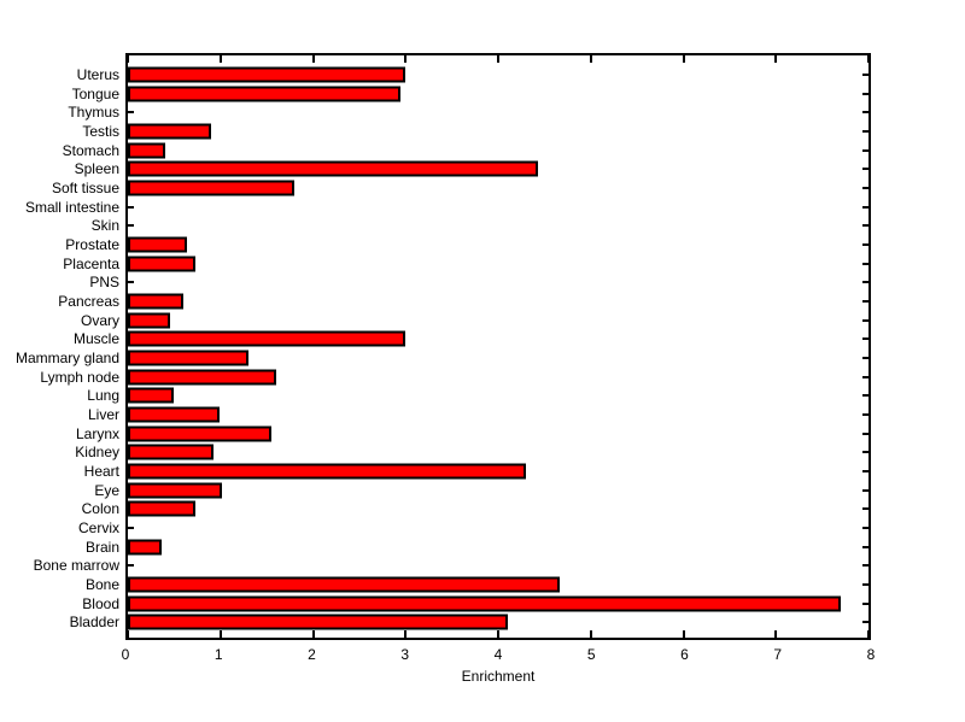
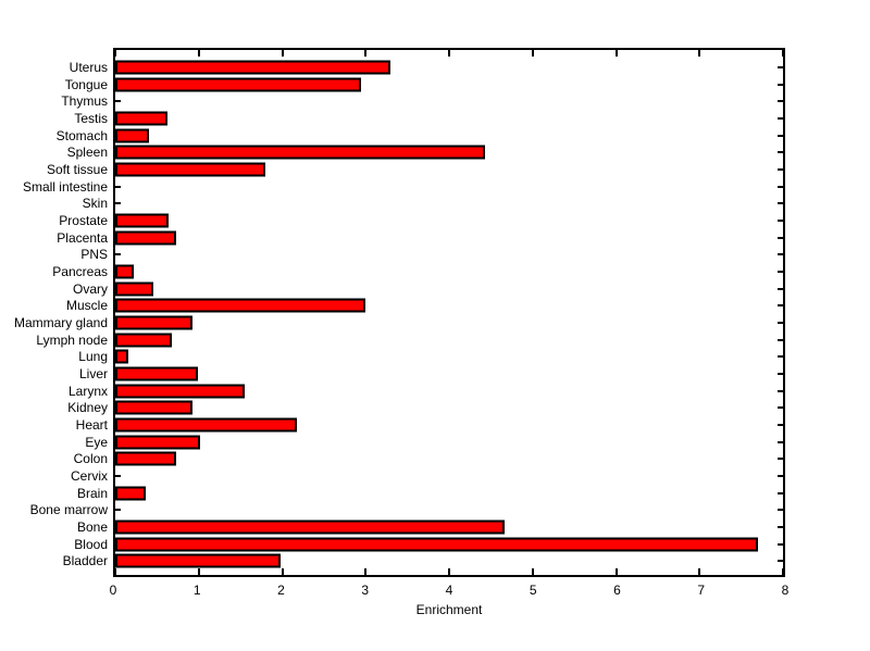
Uterus: 3.0 -> 3.3
Testis: 0.9 -> 0.6
Pancreas: 0.6 -> 0.2
Mammary gland: 1.3 -> 0.9
Lymph node: 1.6 -> 0.7
Lung: 0.5 -> 0.2
Heart: 4.3 -> 2.2
Bladder: 4.1 -> 2.0
